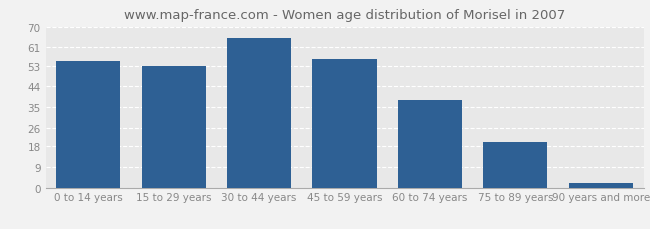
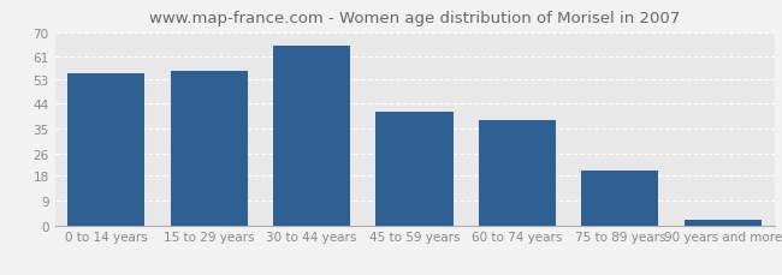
15 to 29 years: 53 -> 56
45 to 59 years: 56 -> 41
